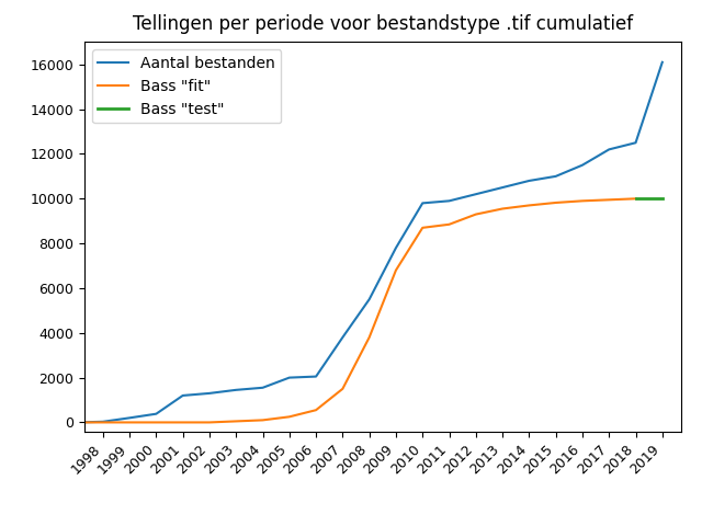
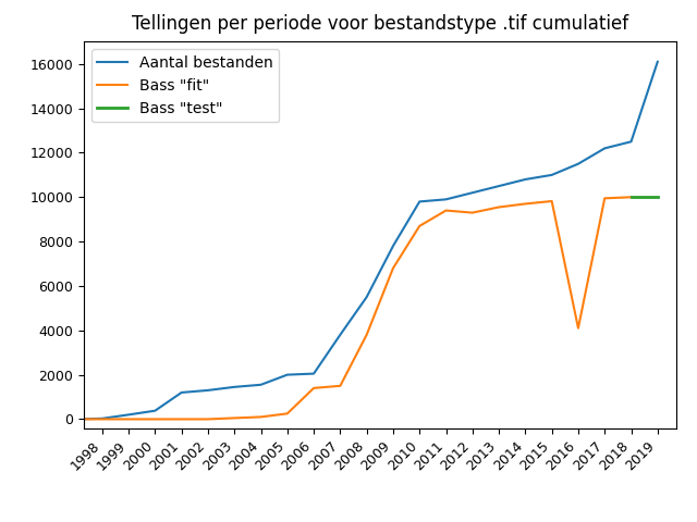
Bass "fit"/2006: 550 -> 1400
Bass "fit"/2011: 8850 -> 9400
Bass "fit"/2016: 9900 -> 4100
